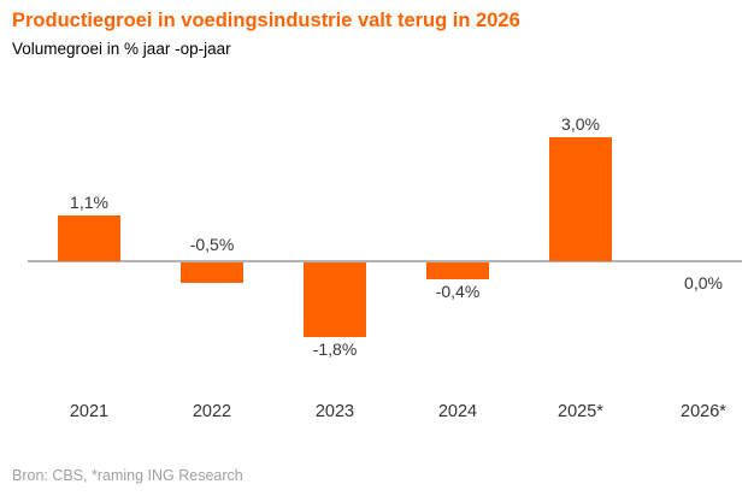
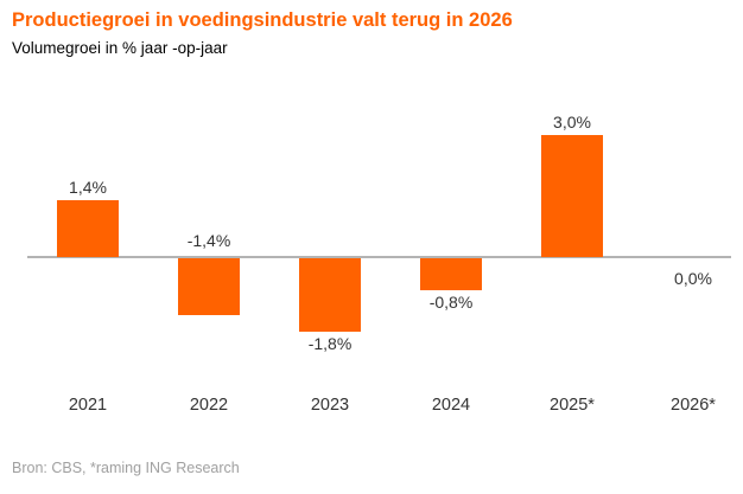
2021: 1,1% -> 1,4%
2022: -0,5% -> -1,4%
2024: -0,4% -> -0,8%
